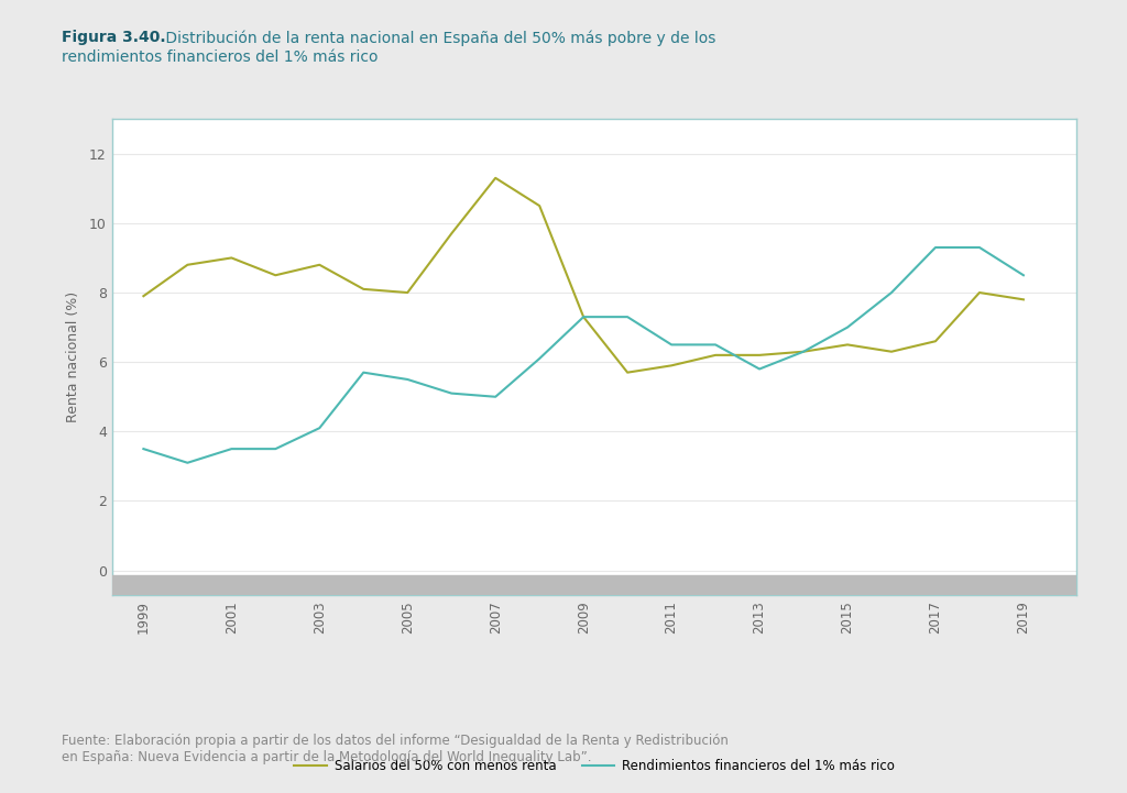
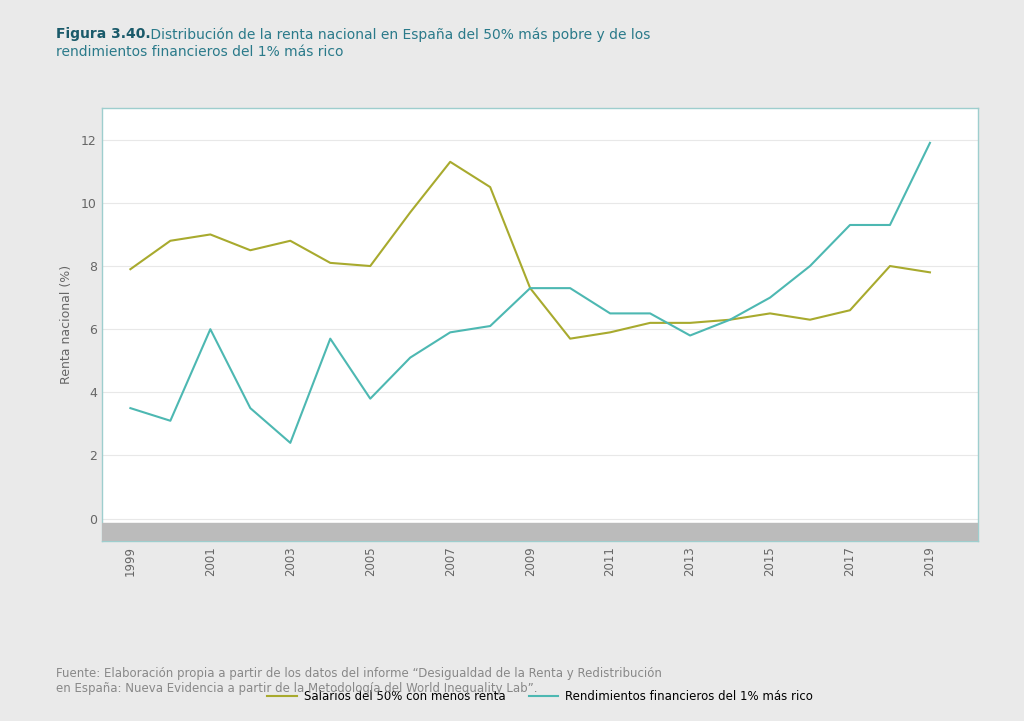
Rendimientos financieros del 1% más rico/2001: 3.5 -> 6.0
Rendimientos financieros del 1% más rico/2003: 4.1 -> 2.4
Rendimientos financieros del 1% más rico/2005: 5.5 -> 3.8
Rendimientos financieros del 1% más rico/2007: 5.0 -> 5.9
Rendimientos financieros del 1% más rico/2019: 8.5 -> 11.9
